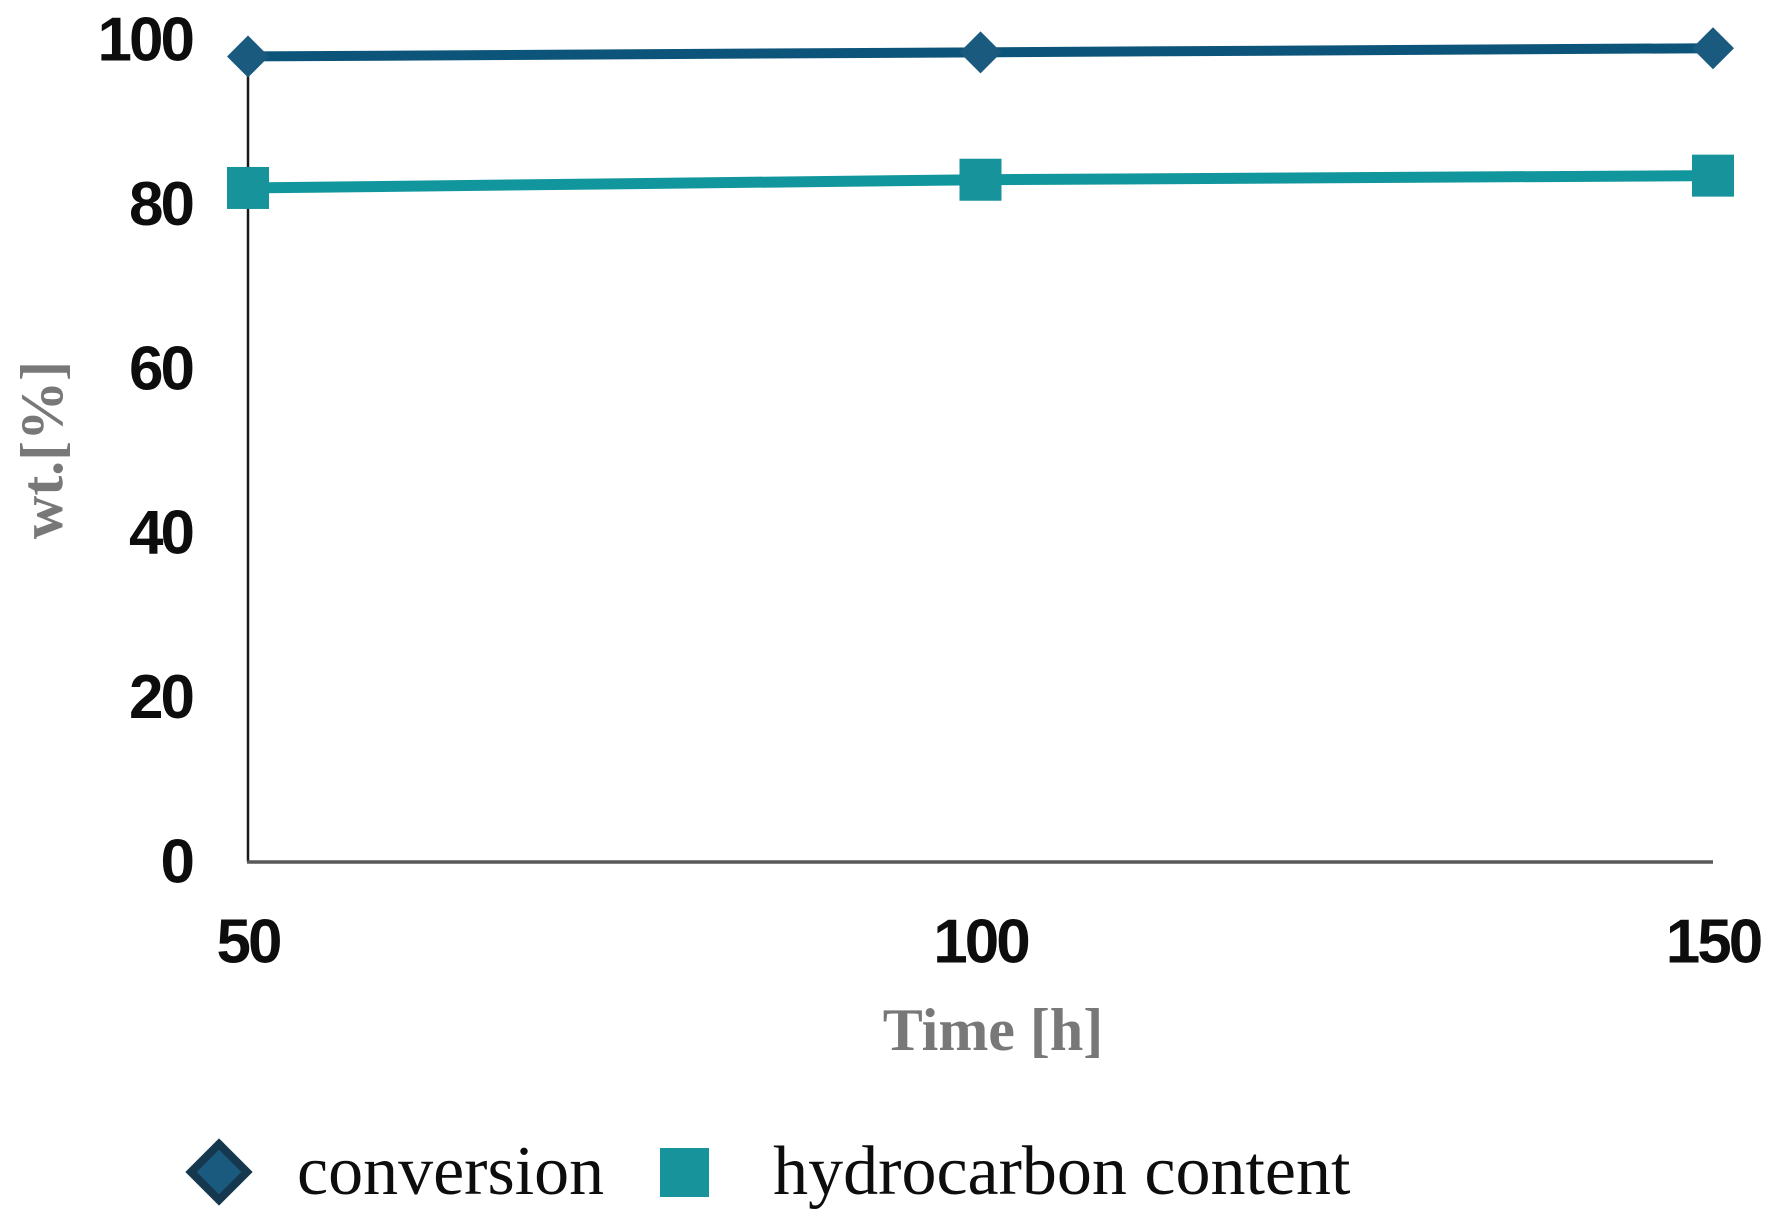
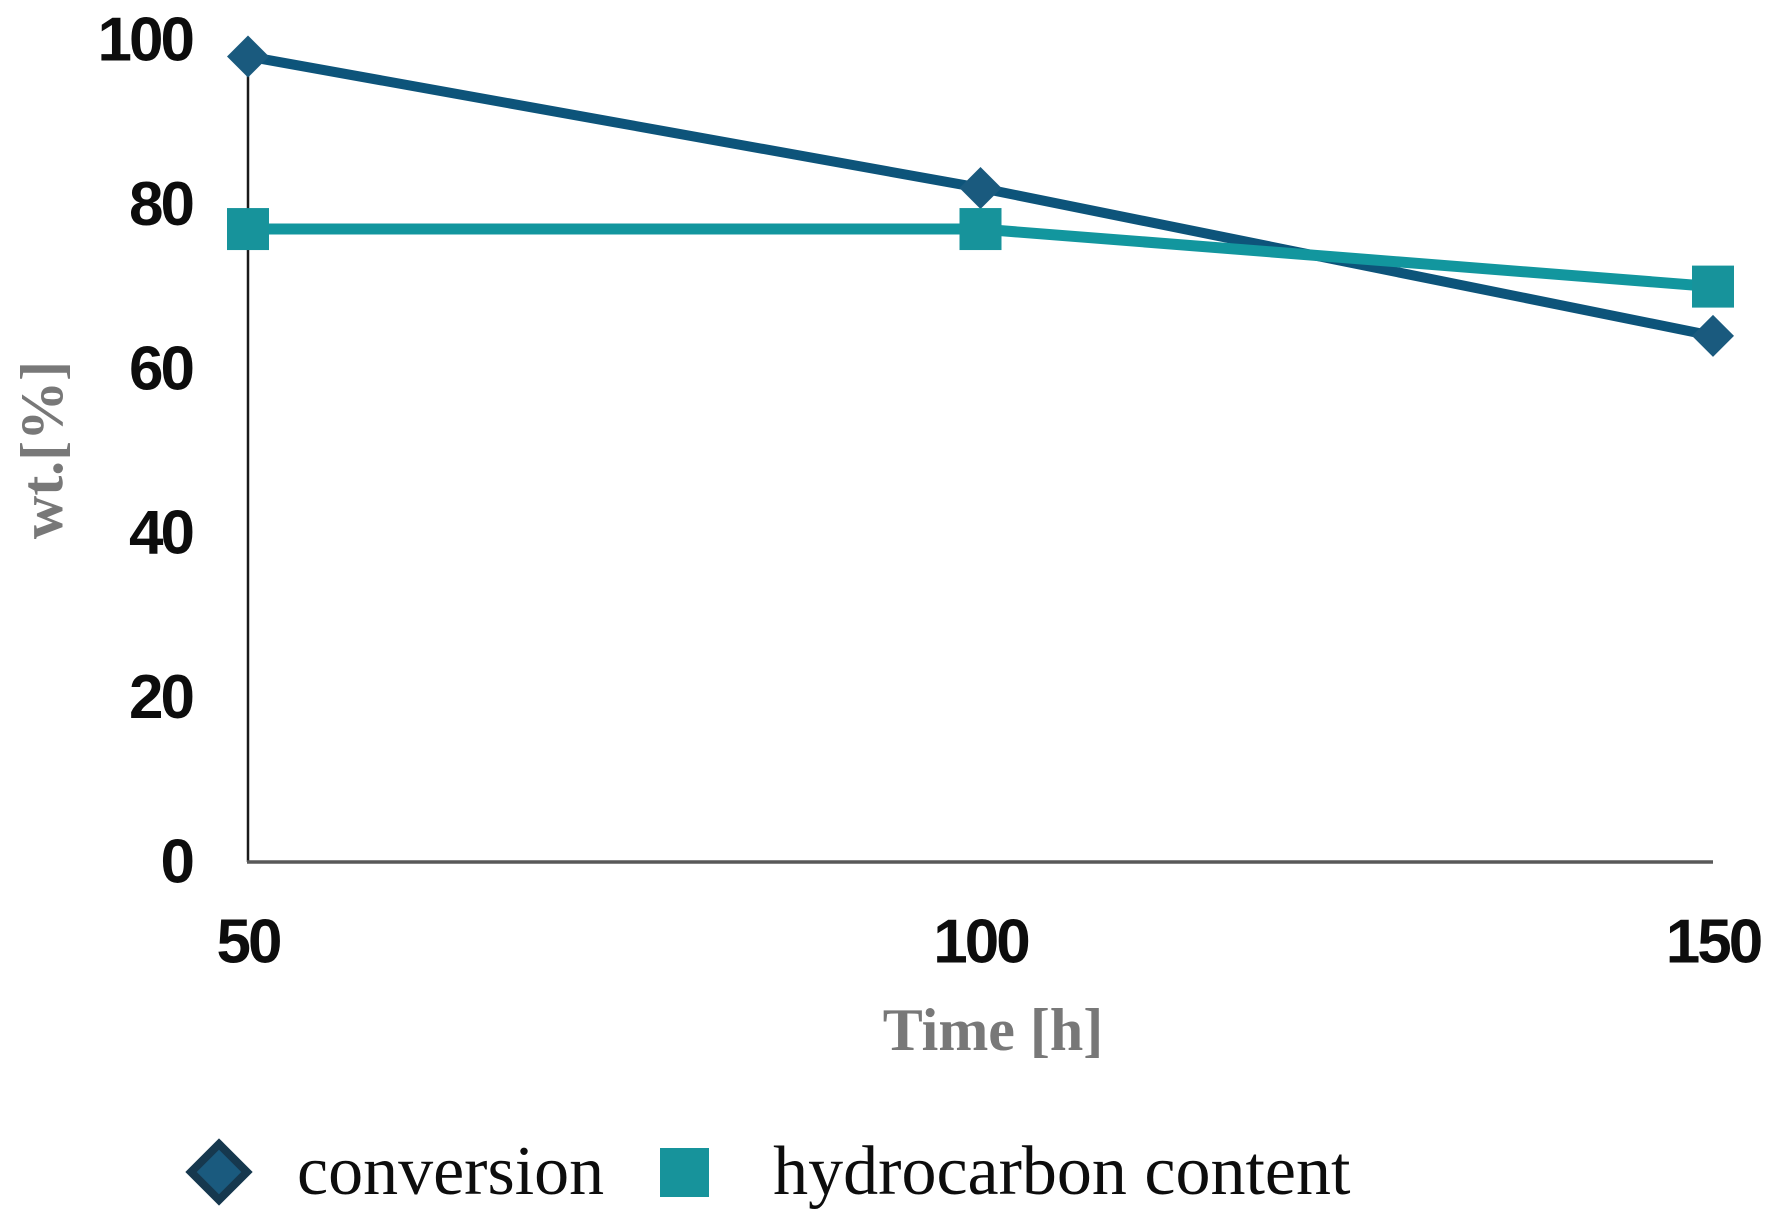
hydrocarbon content/50: 82 -> 77
conversion/100: 98 -> 82
hydrocarbon content/100: 83 -> 77
conversion/150: 99 -> 64
hydrocarbon content/150: 84 -> 70
